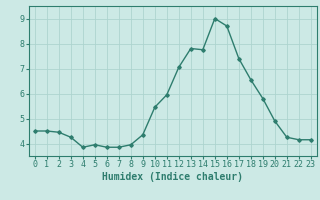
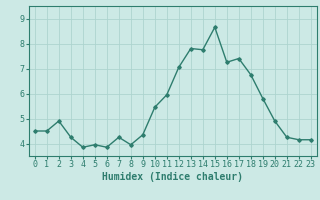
2: 4.45 -> 4.90
7: 3.85 -> 4.25
15: 9.00 -> 8.65
16: 8.70 -> 7.25
18: 6.55 -> 6.75
